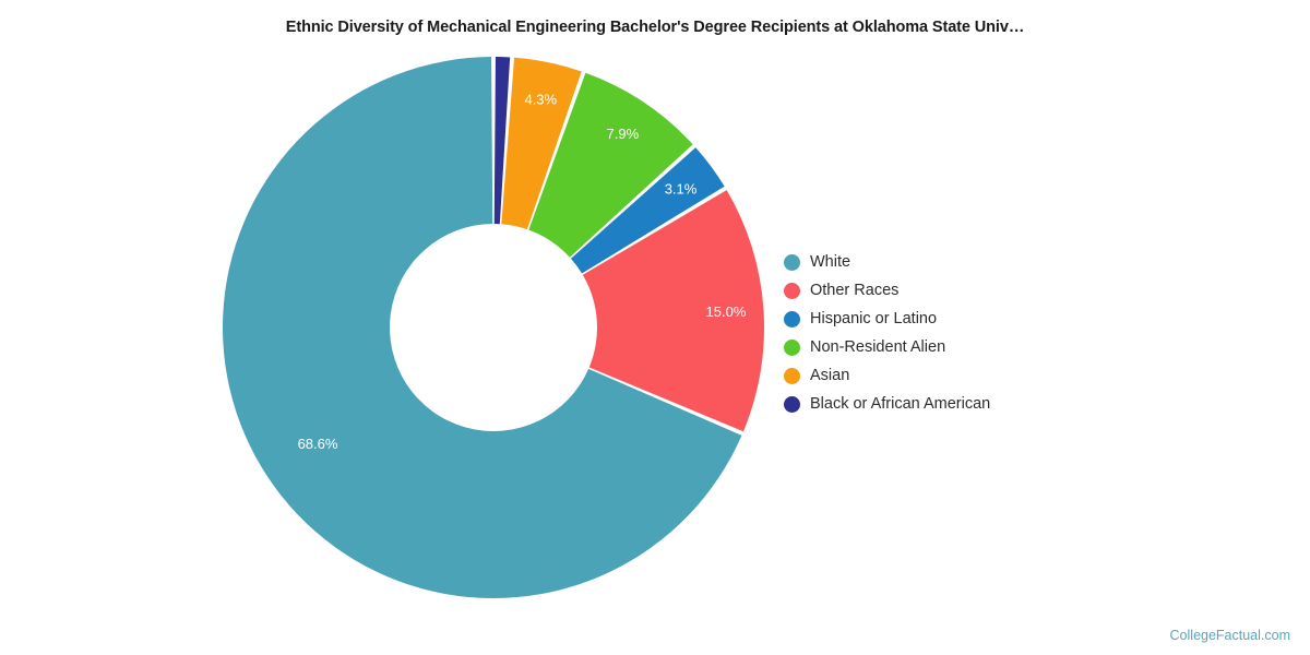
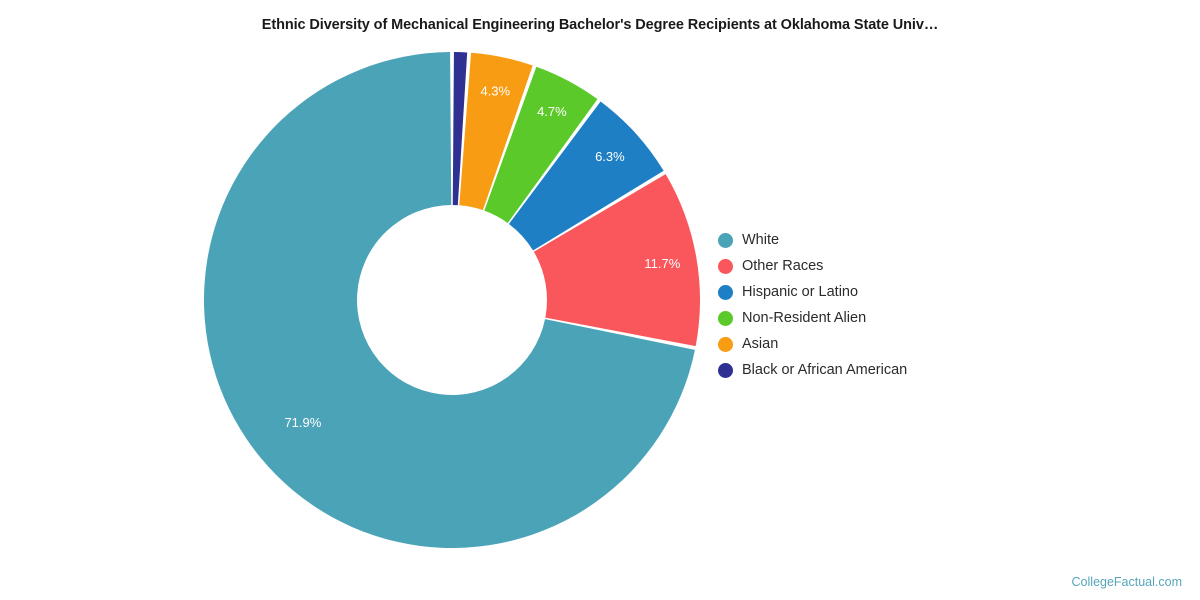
White: 68.6% -> 71.9%
Other Races: 15.0% -> 11.7%
Hispanic or Latino: 3.1% -> 6.3%
Non-Resident Alien: 7.9% -> 4.7%
